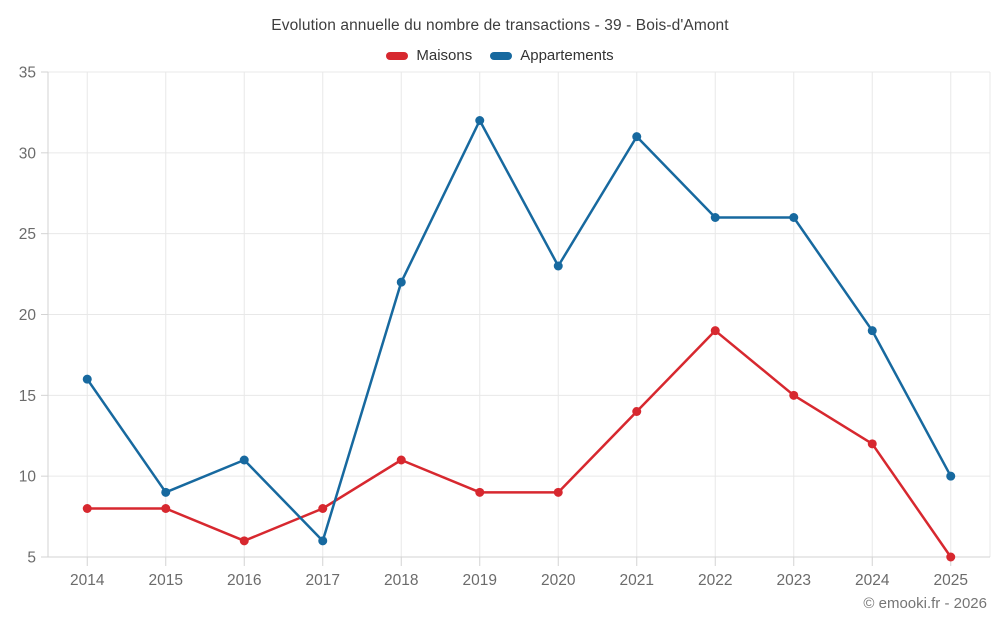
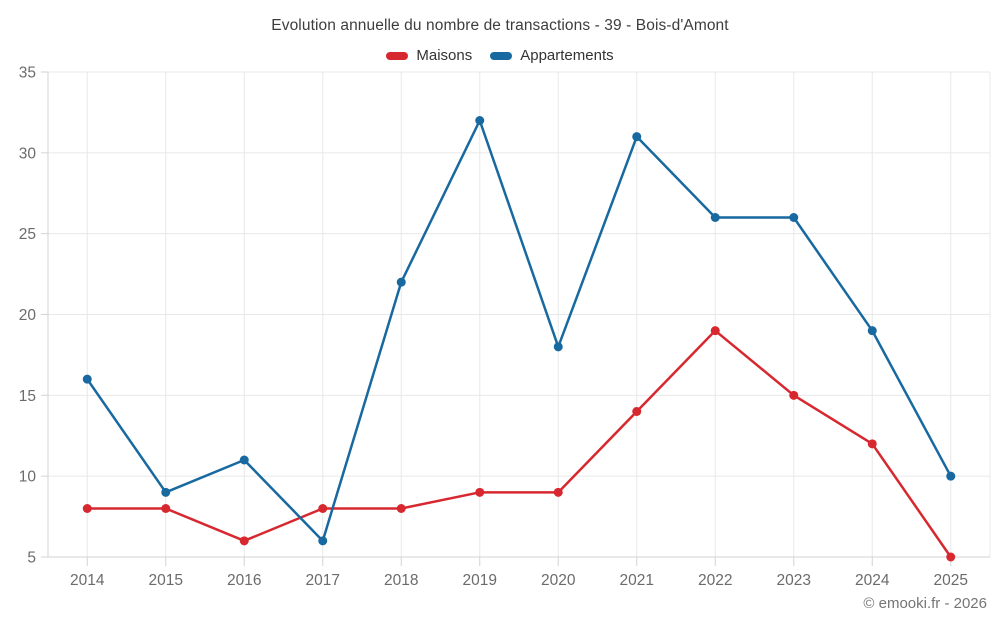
Maisons/2018: 11 -> 8
Appartements/2020: 23 -> 18
